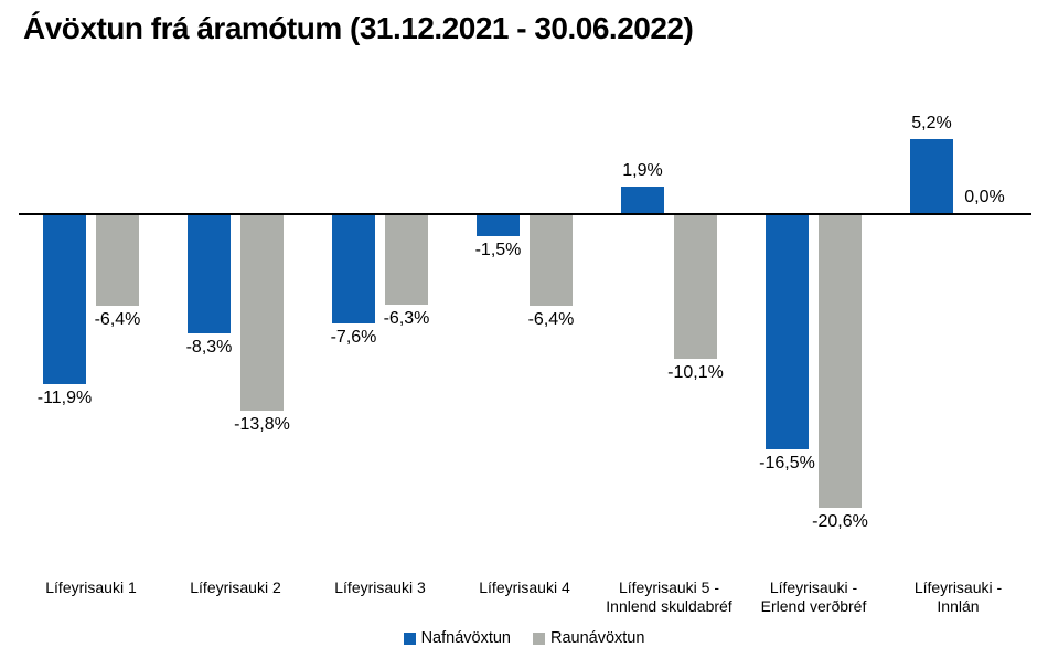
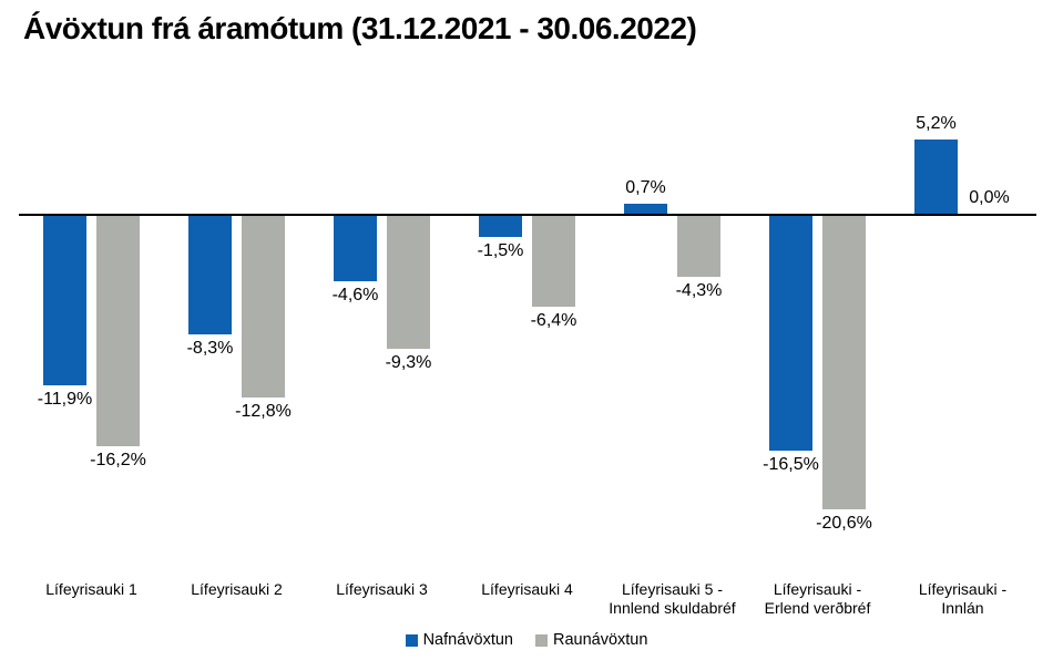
Raunávöxtun/Lífeyrisauki 1: -6,4% -> -16,2%
Raunávöxtun/Lífeyrisauki 2: -13,8% -> -12,8%
Nafnávöxtun/Lífeyrisauki 3: -7,6% -> -4,6%
Raunávöxtun/Lífeyrisauki 3: -6,3% -> -9,3%
Nafnávöxtun/Lífeyrisauki 5 - Innlend skuldabréf: 1,9% -> 0,7%
Raunávöxtun/Lífeyrisauki 5 - Innlend skuldabréf: -10,1% -> -4,3%
